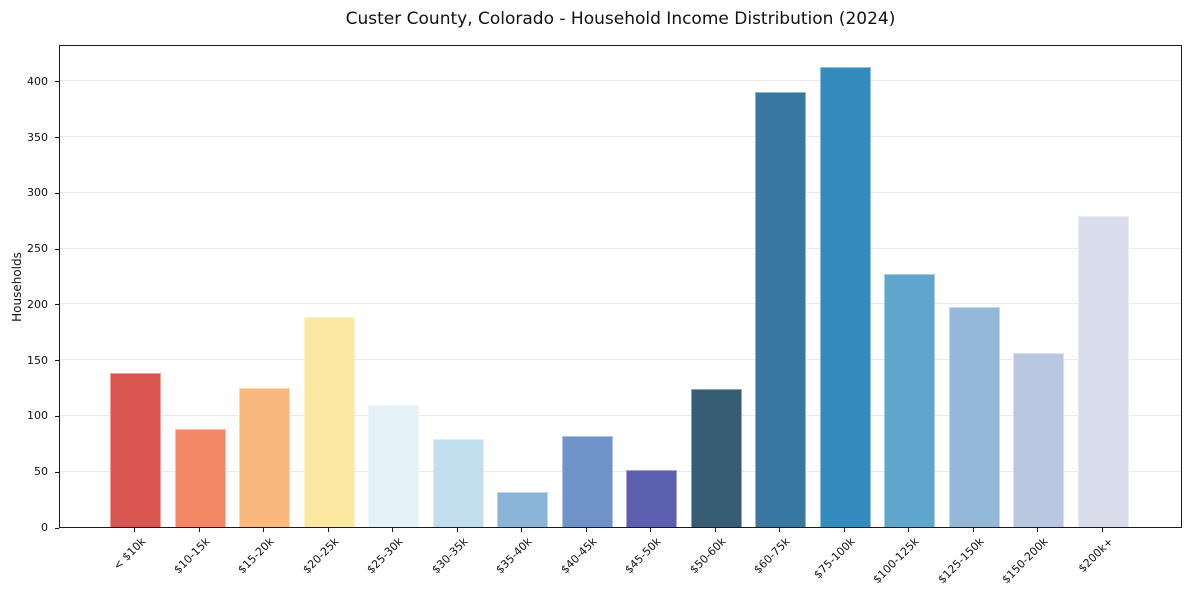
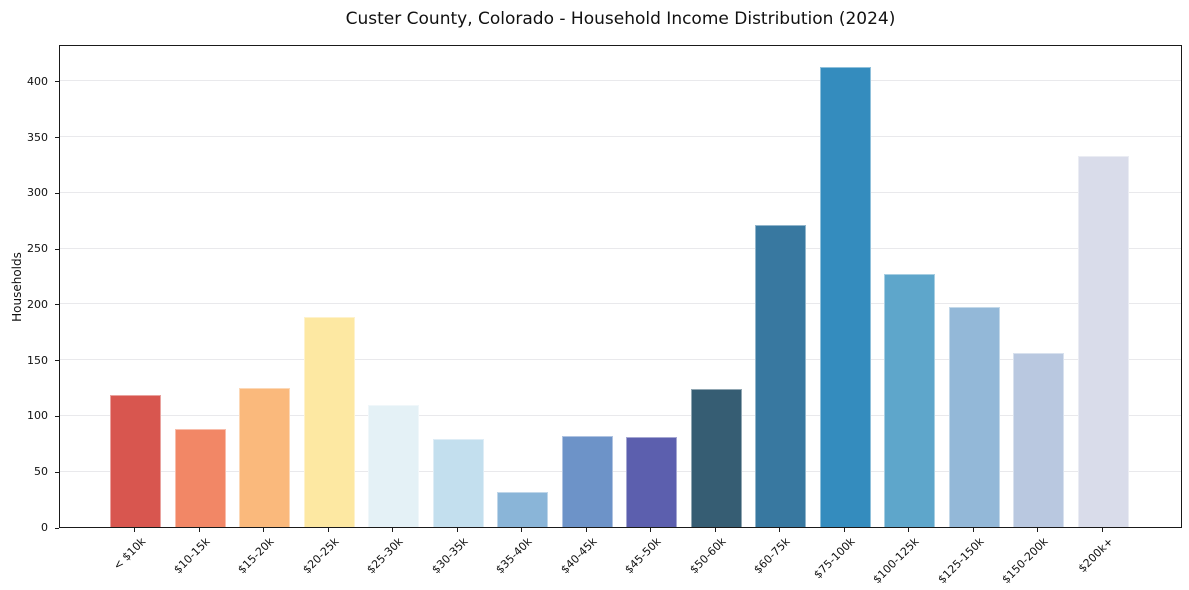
< $10k: 138 -> 118
$45-50k: 51 -> 81
$60-75k: 390 -> 271
$200k+: 279 -> 333
